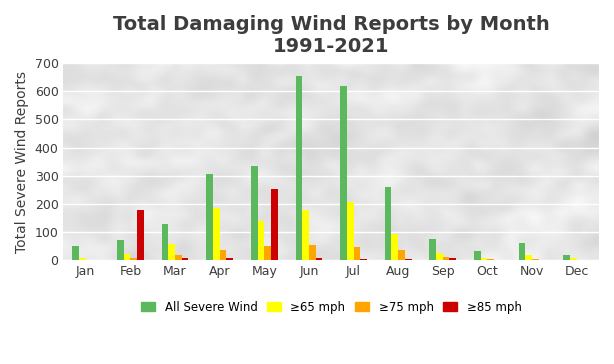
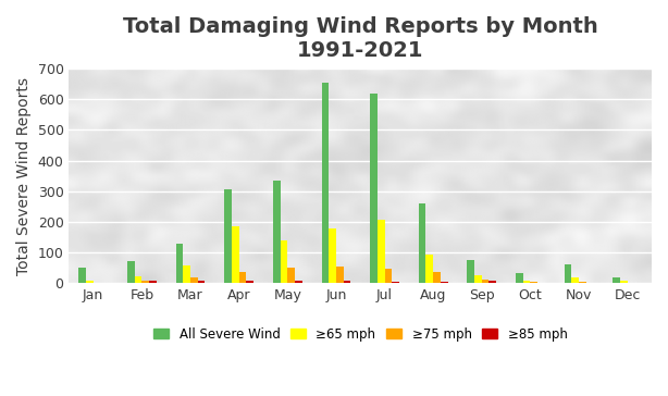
≥85 mph/Feb: 180 -> 8
≥85 mph/May: 255 -> 10
